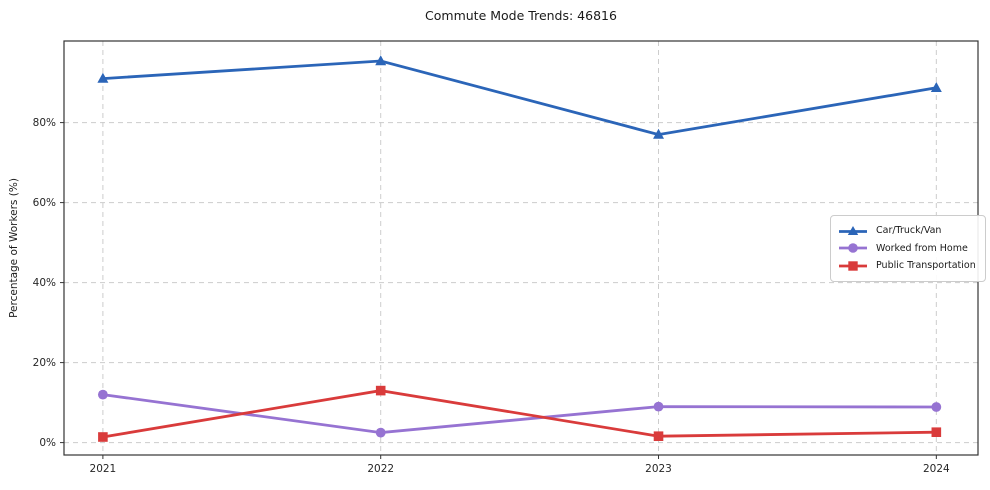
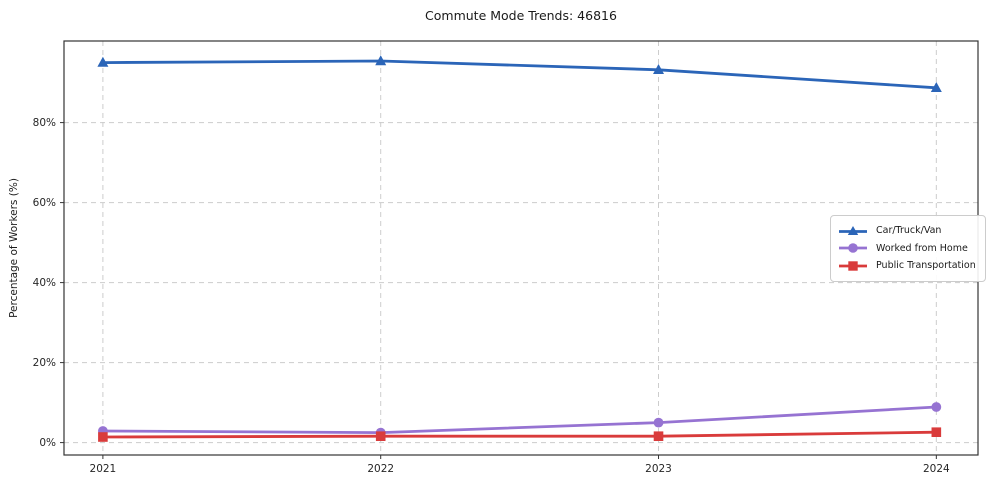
Car/Truck/Van/2021: 91% -> 95%
Worked from Home/2021: 12% -> 3%
Public Transportation/2022: 13% -> 2%
Car/Truck/Van/2023: 77% -> 93%
Worked from Home/2023: 9% -> 5%
